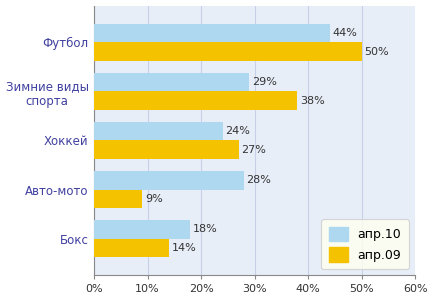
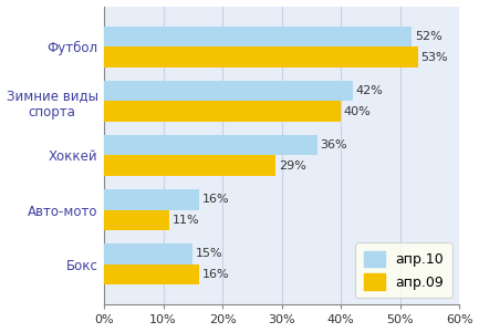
апр.10/Футбол: 44% -> 52%
апр.09/Футбол: 50% -> 53%
апр.10/Зимние виды спорта: 29% -> 42%
апр.09/Зимние виды спорта: 38% -> 40%
апр.10/Хоккей: 24% -> 36%
апр.09/Хоккей: 27% -> 29%
апр.10/Авто-мото: 28% -> 16%
апр.09/Авто-мото: 9% -> 11%
апр.10/Бокс: 18% -> 15%
апр.09/Бокс: 14% -> 16%
